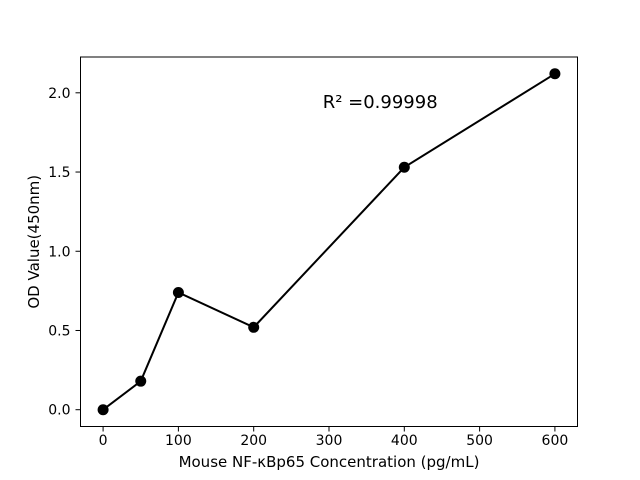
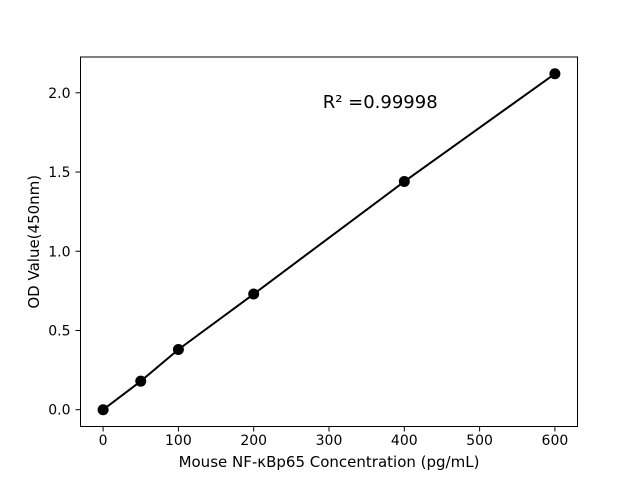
100: 0.74 -> 0.38
200: 0.52 -> 0.73
400: 1.53 -> 1.44
